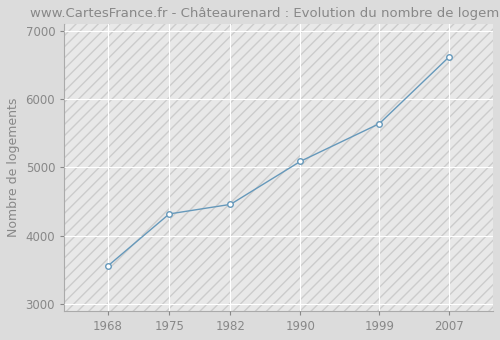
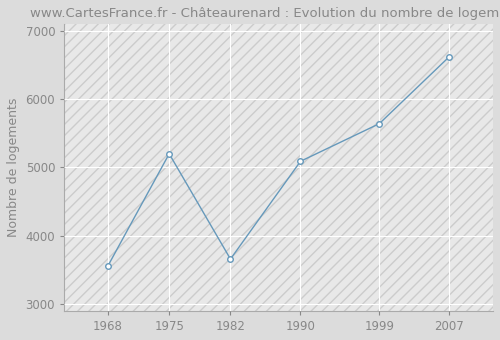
1975: 4320 -> 5200
1982: 4460 -> 3660
